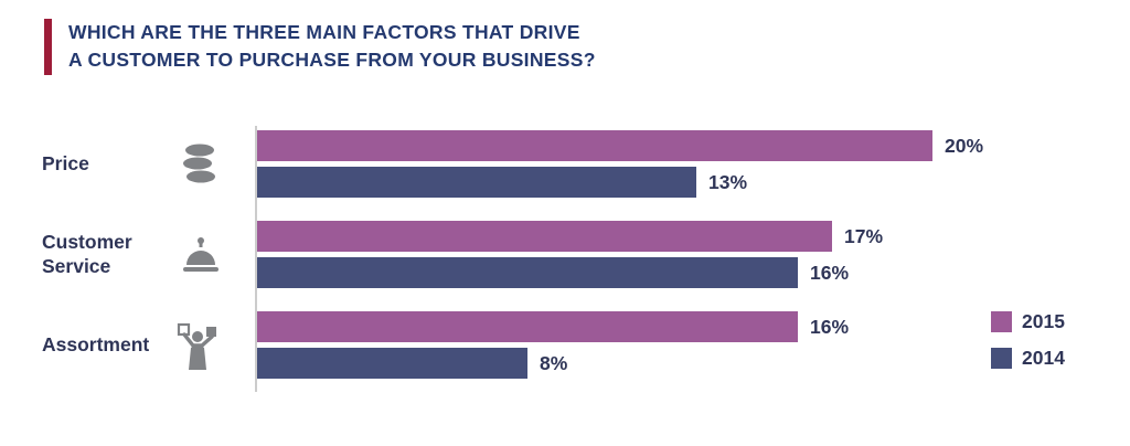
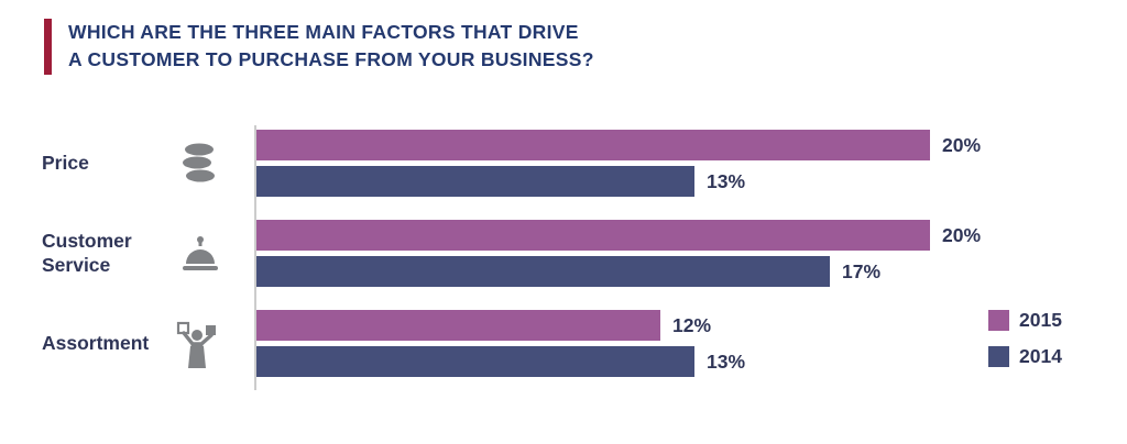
2015/Customer Service: 17% -> 20%
2014/Customer Service: 16% -> 17%
2015/Assortment: 16% -> 12%
2014/Assortment: 8% -> 13%
